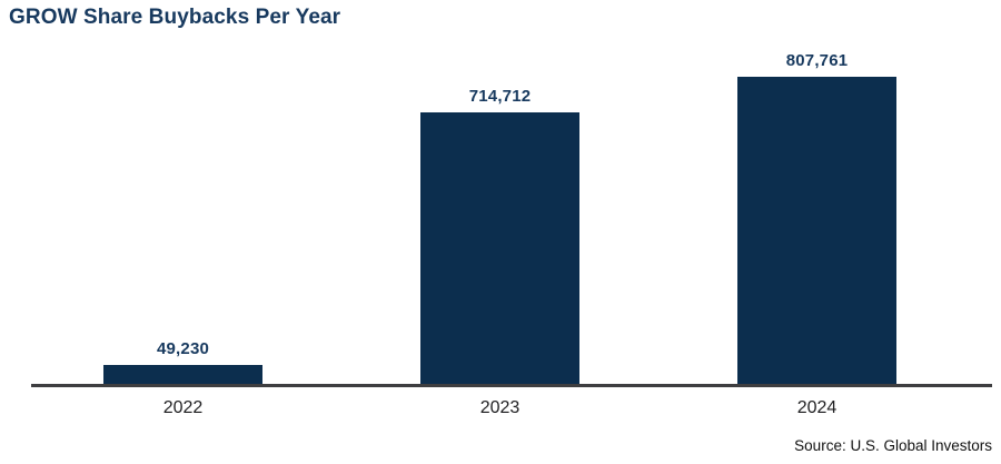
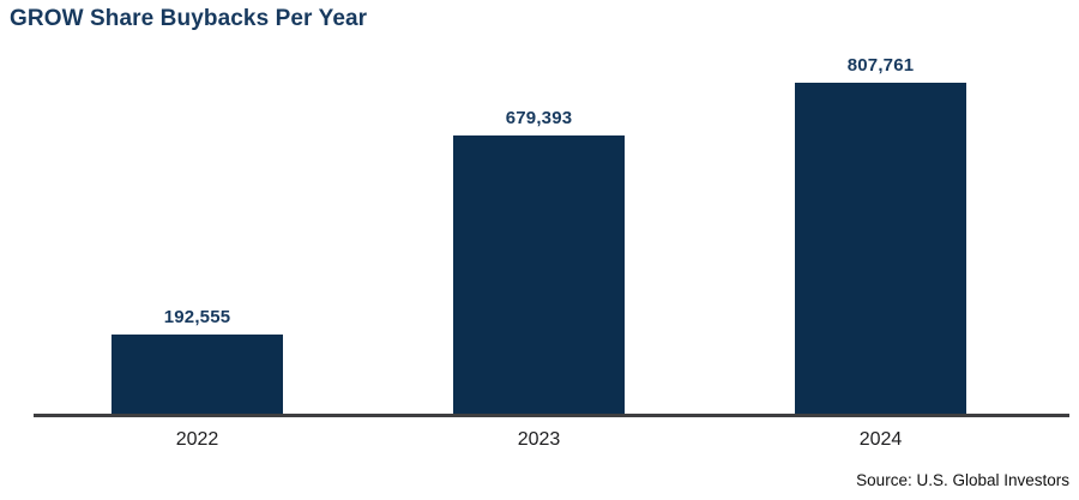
2022: 49,230 -> 192,555
2023: 714,712 -> 679,393
